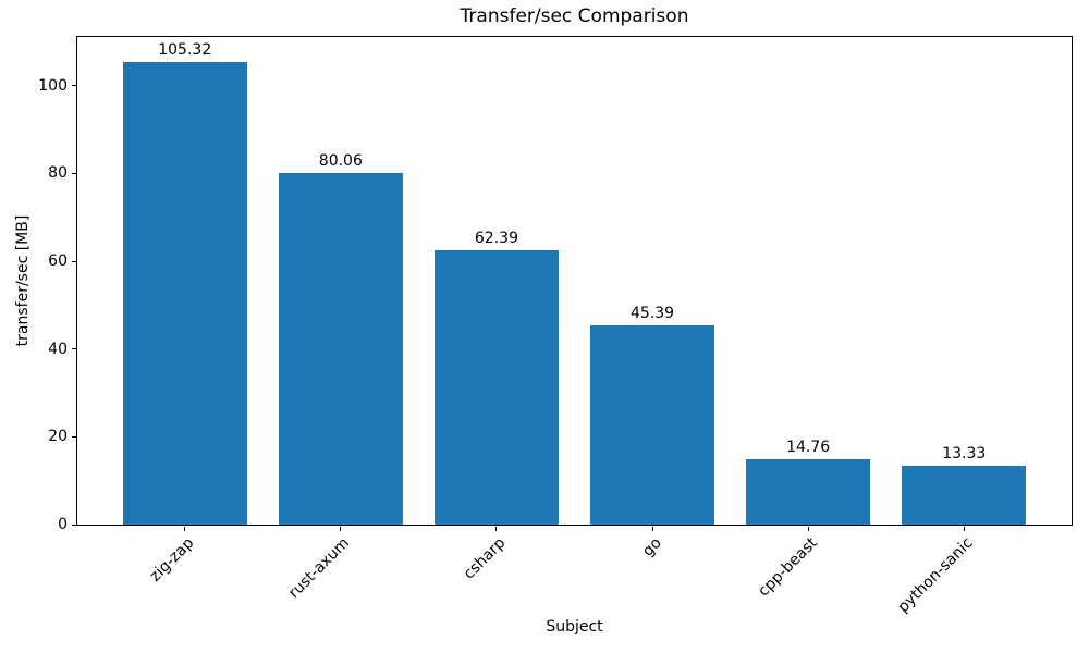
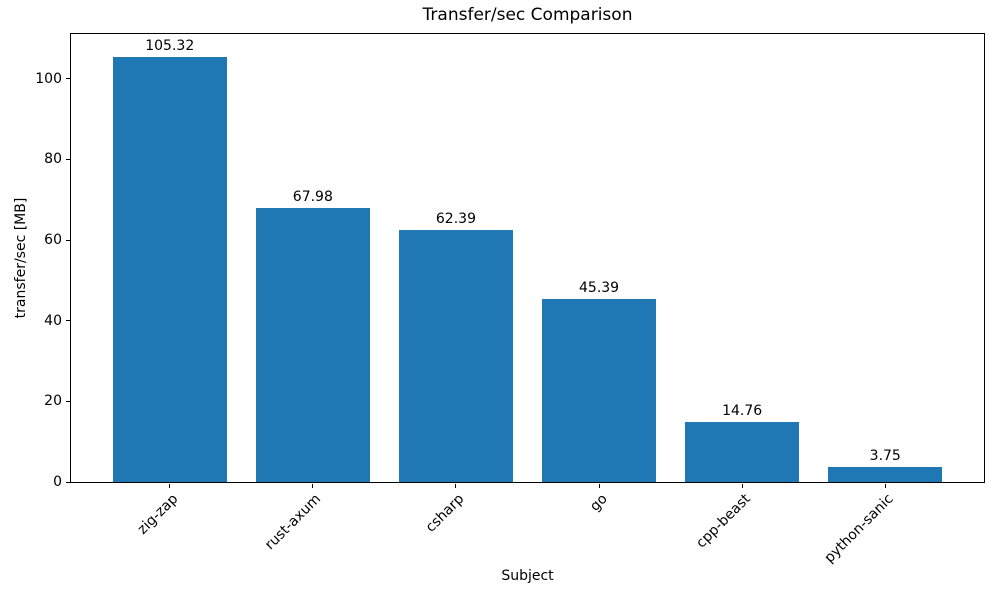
rust-axum: 80.06 -> 67.98
python-sanic: 13.33 -> 3.75
